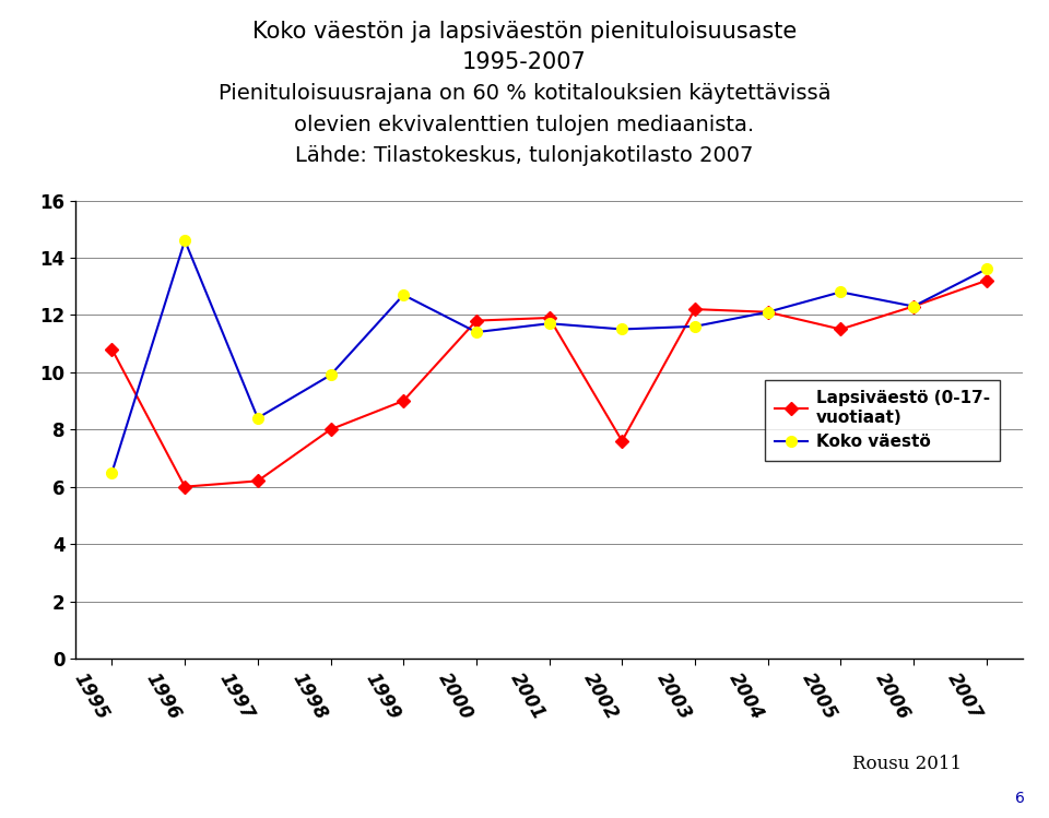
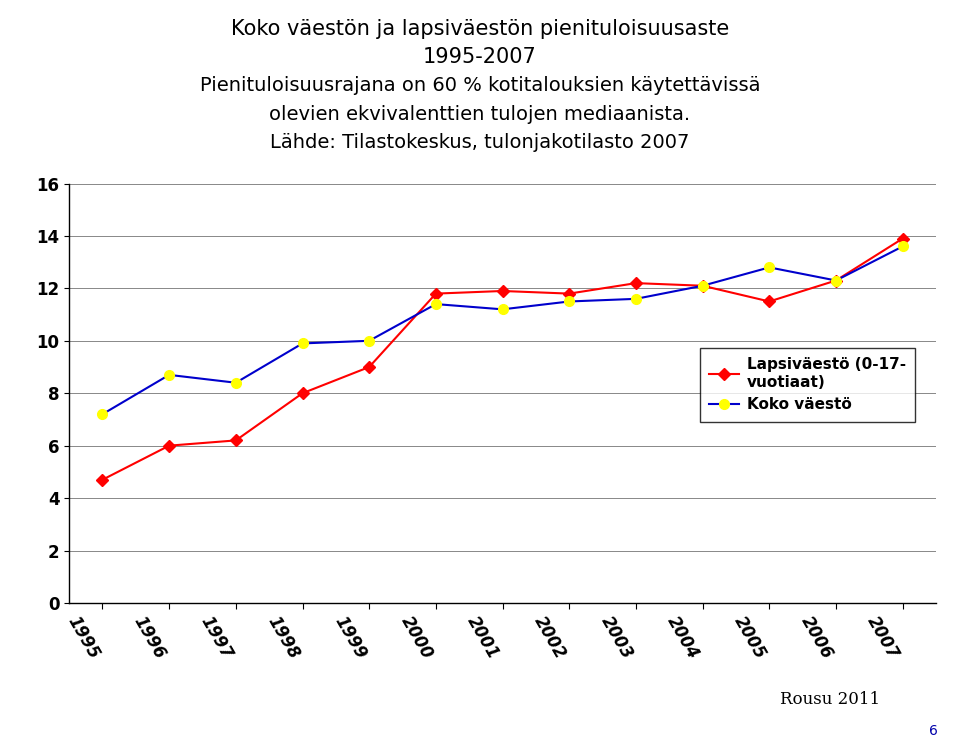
Lapsiväestö (0-17- vuotiaat)/1995: 10.8 -> 4.7
Koko väestö/1995: 6.5 -> 7.2
Koko väestö/1996: 14.6 -> 8.7
Koko väestö/1999: 12.7 -> 10.0
Koko väestö/2001: 11.7 -> 11.2
Lapsiväestö (0-17- vuotiaat)/2002: 7.6 -> 11.8
Lapsiväestö (0-17- vuotiaat)/2007: 13.2 -> 13.9
